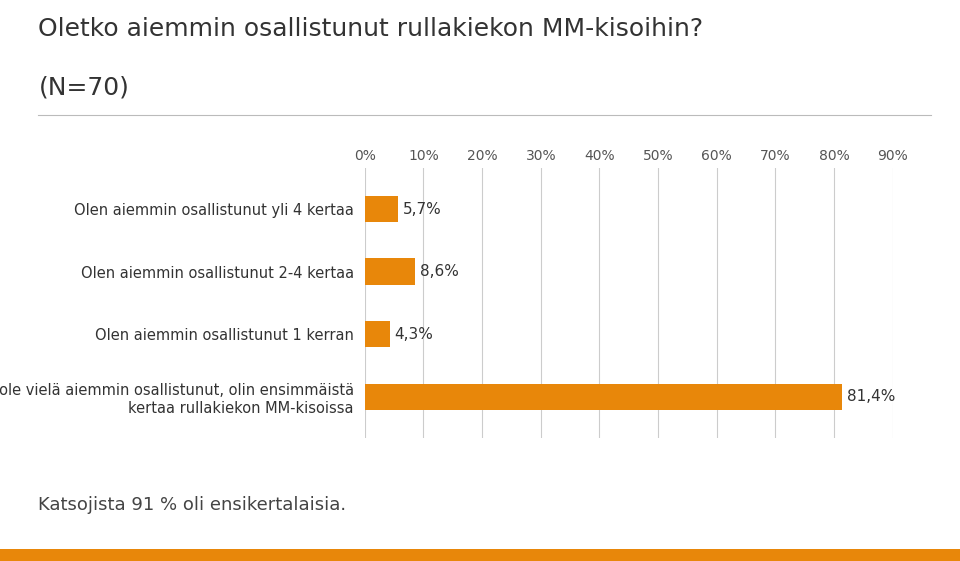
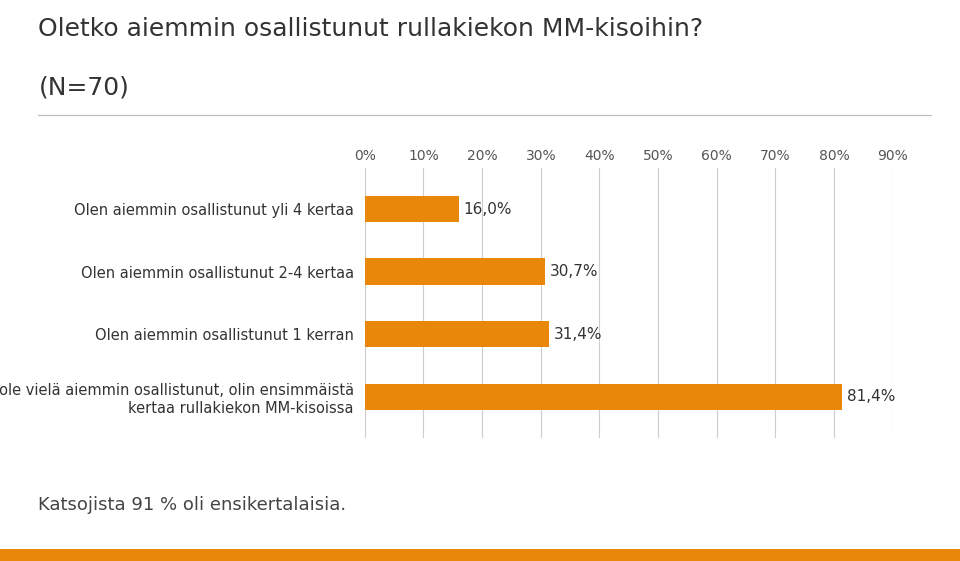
Olen aiemmin osallistunut yli 4 kertaa: 5,7% -> 16,0%
Olen aiemmin osallistunut 2-4 kertaa: 8,6% -> 30,7%
Olen aiemmin osallistunut 1 kerran: 4,3% -> 31,4%
